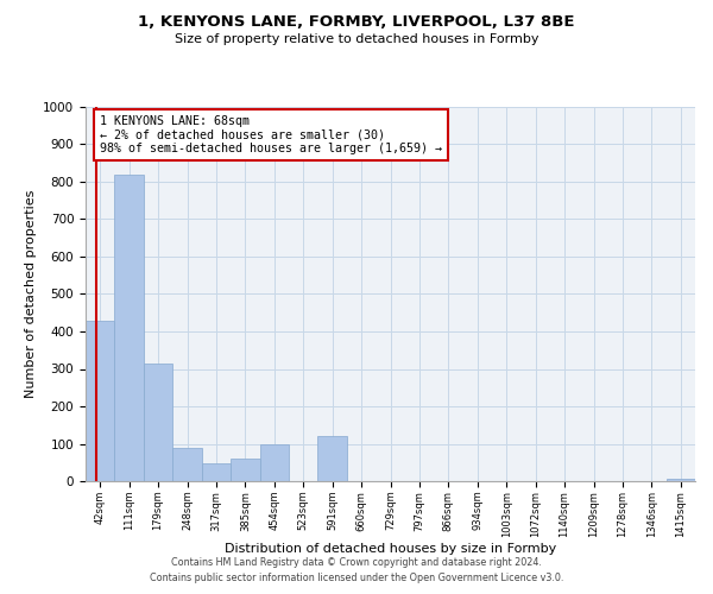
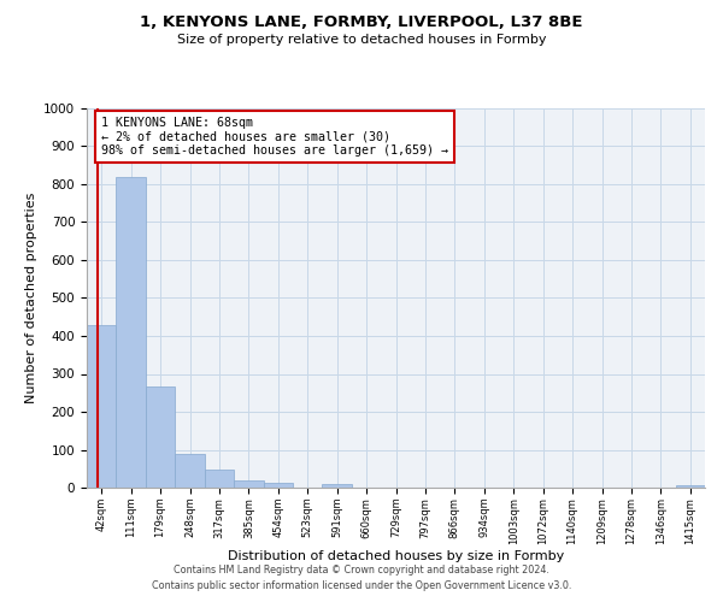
179sqm: 315 -> 268
385sqm: 60 -> 20
454sqm: 100 -> 12
591sqm: 120 -> 8
